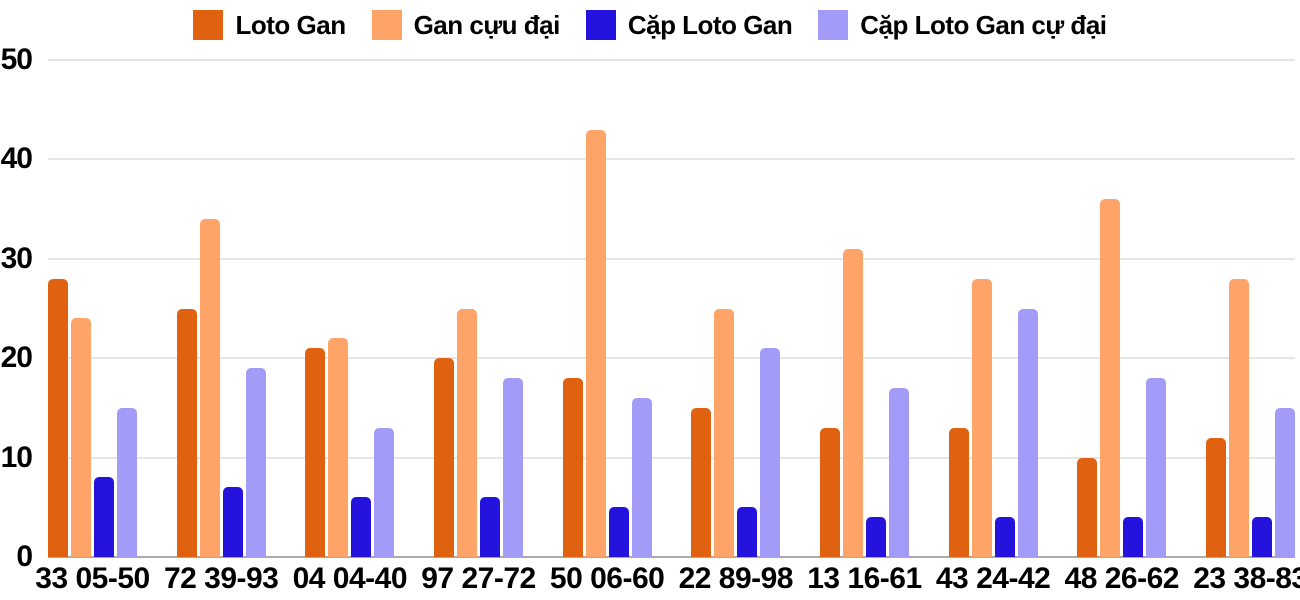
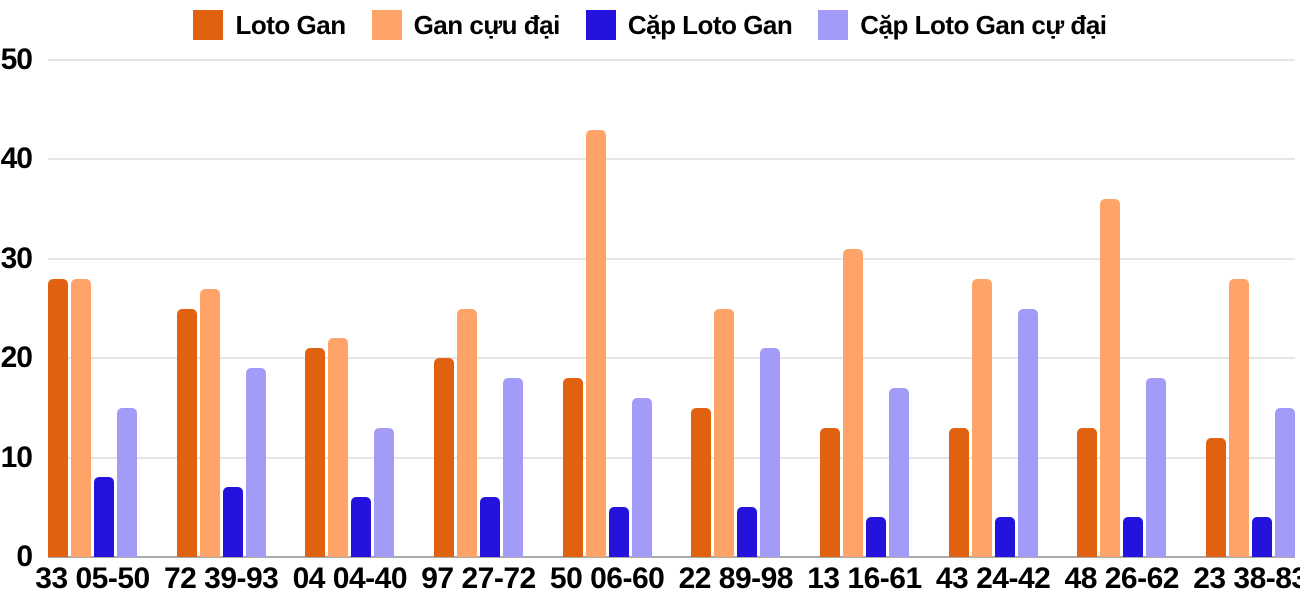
Gan cựu đại/33 05-50: 24 -> 28
Gan cựu đại/72 39-93: 34 -> 27
Loto Gan/48 26-62: 10 -> 13
